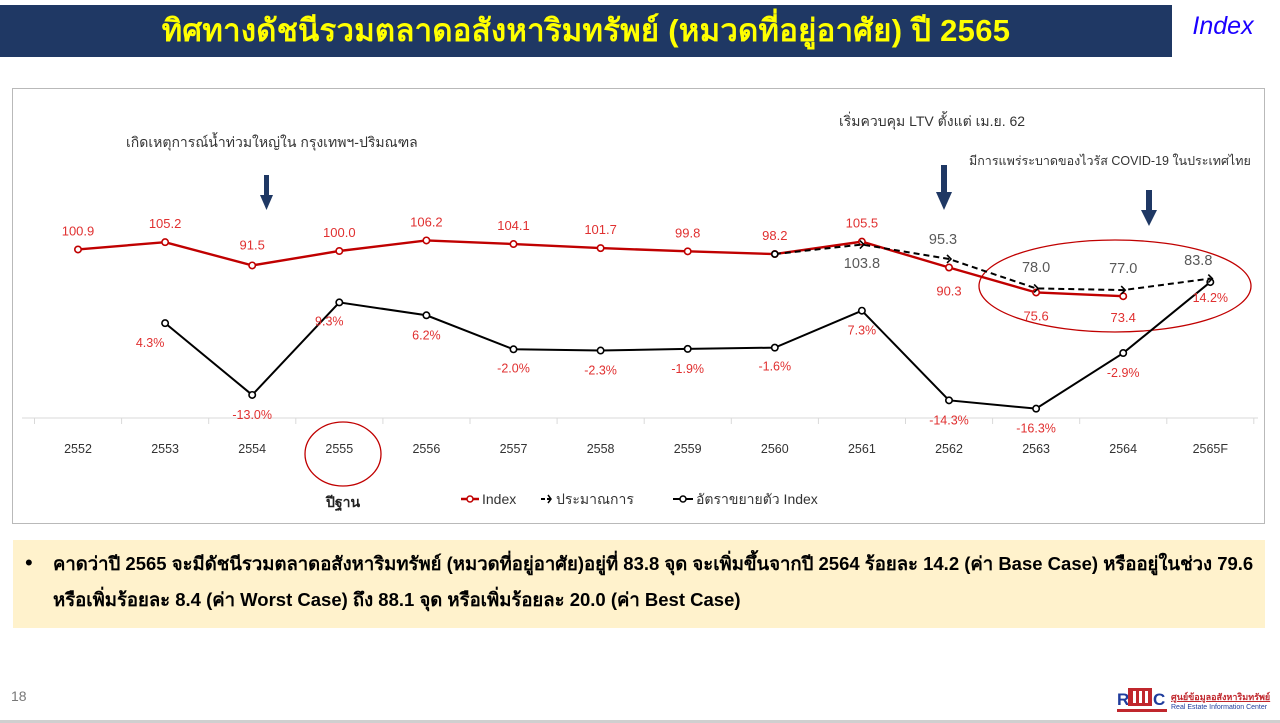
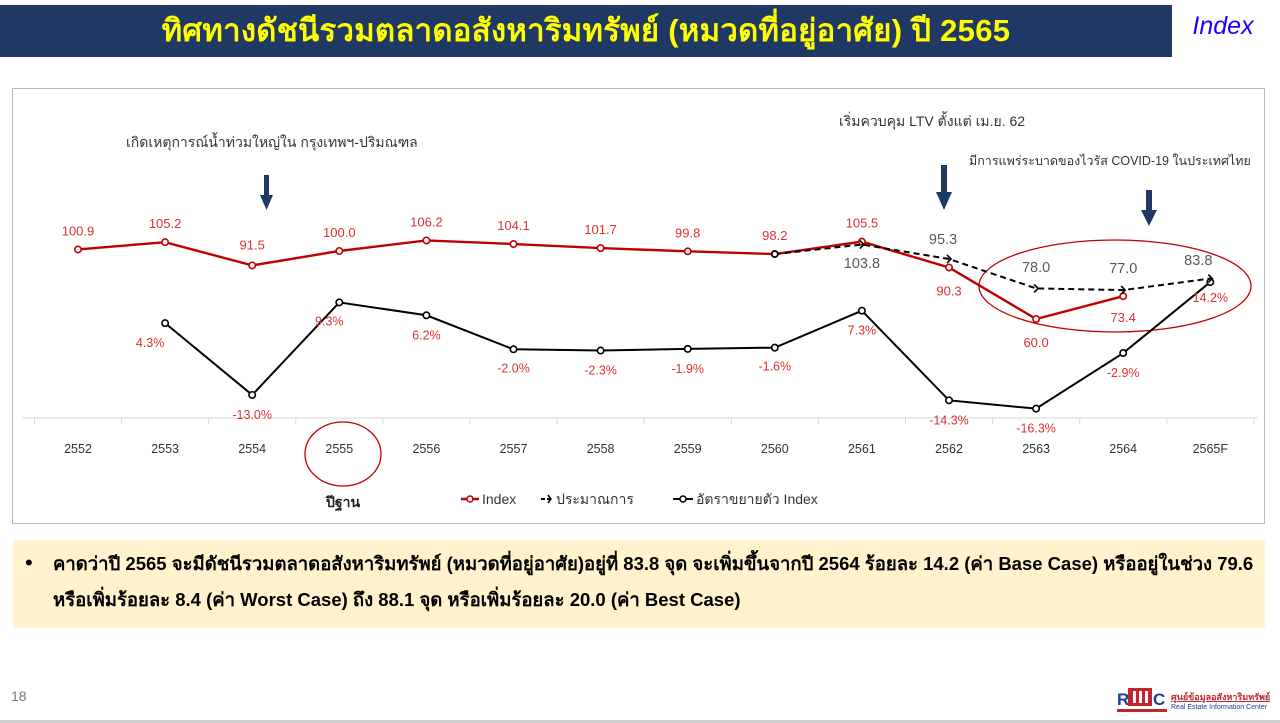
Index/2563: 75.6 -> 60.0
